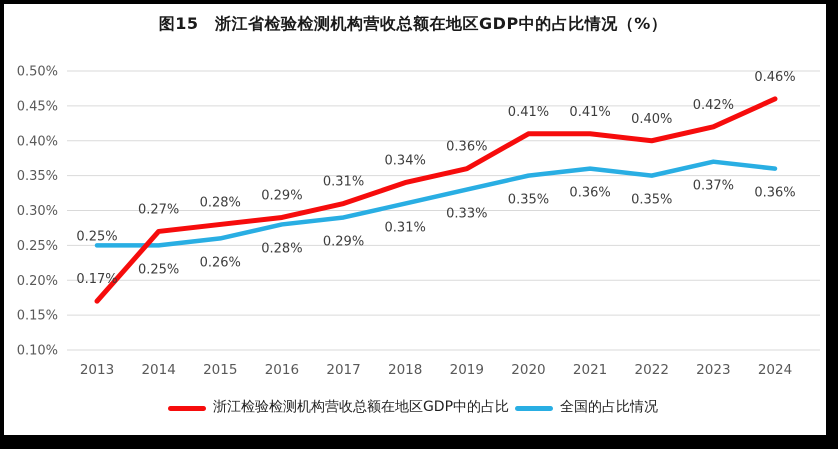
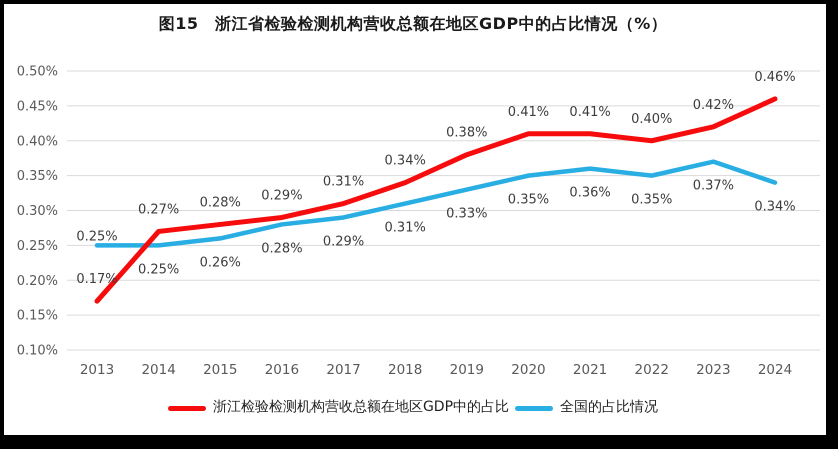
浙江检验检测机构营收总额在地区GDP中的占比/2019: 0.36% -> 0.38%
全国的占比情况/2024: 0.36% -> 0.34%
